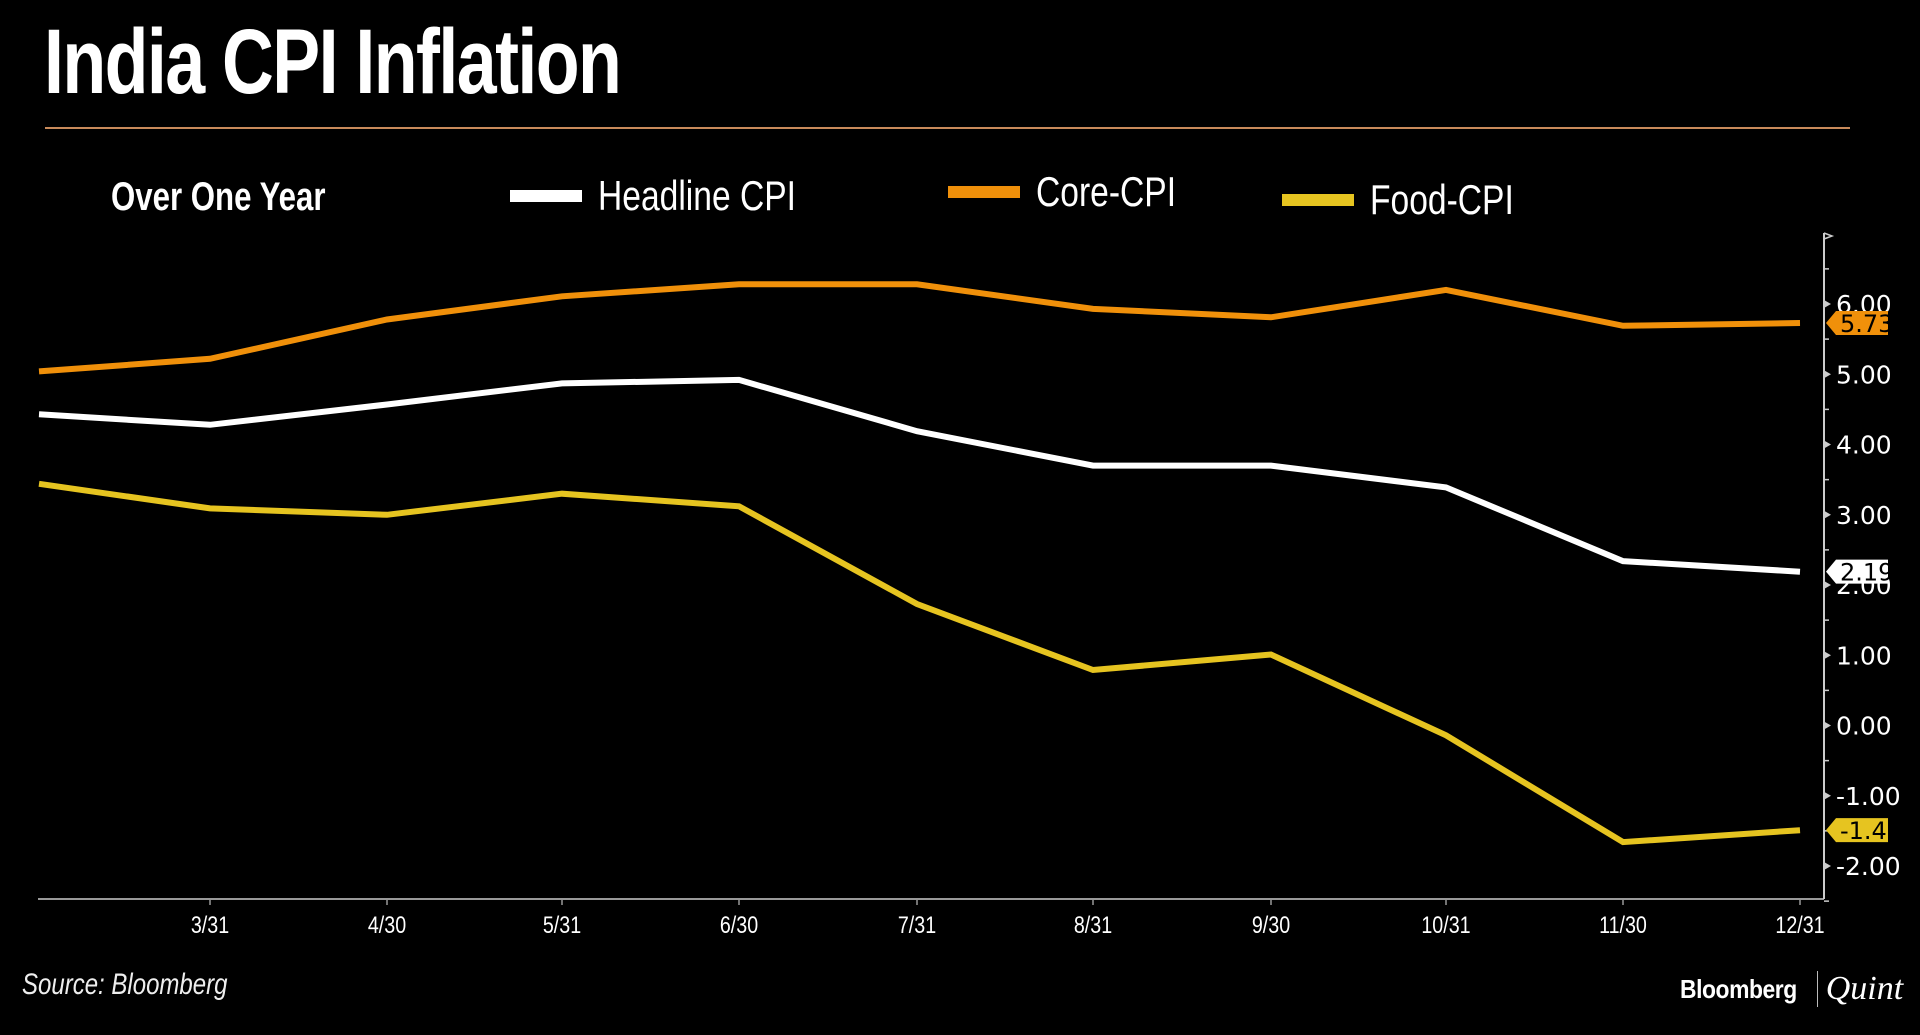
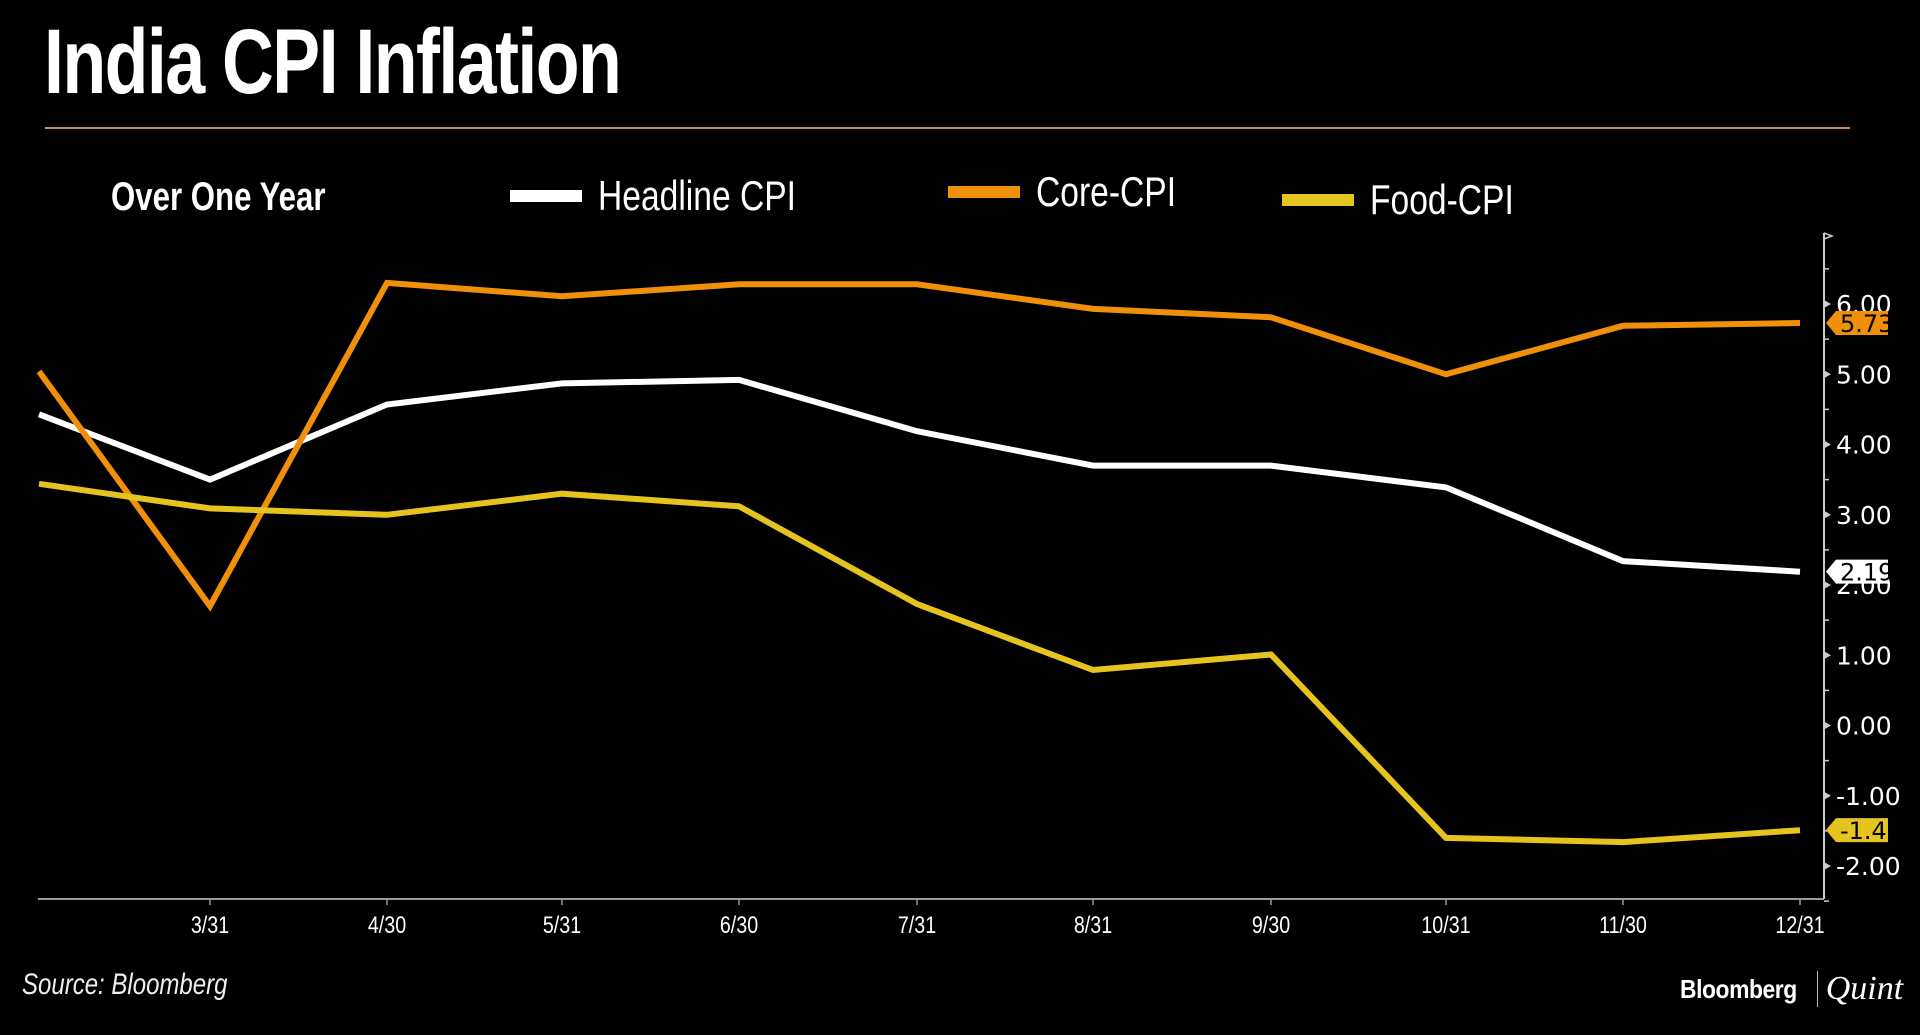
Headline CPI/3/31: 4.3 -> 3.5
Core-CPI/3/31: 5.2 -> 1.7
Core-CPI/4/30: 5.8 -> 6.3
Core-CPI/10/31: 6.2 -> 5.0
Food-CPI/10/31: -0.1 -> -1.6
